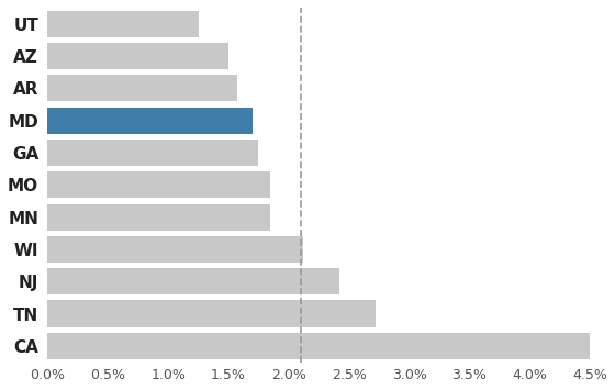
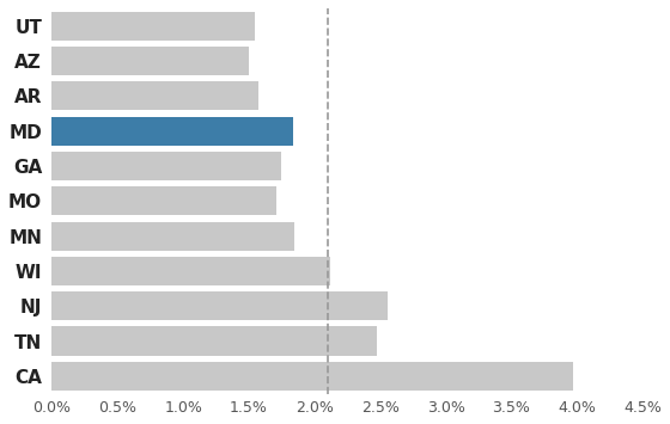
UT: 1.25% -> 1.55%
MD: 1.70% -> 1.84%
MO: 1.85% -> 1.71%
NJ: 2.42% -> 2.56%
TN: 2.72% -> 2.48%
CA: 4.50% -> 3.97%
